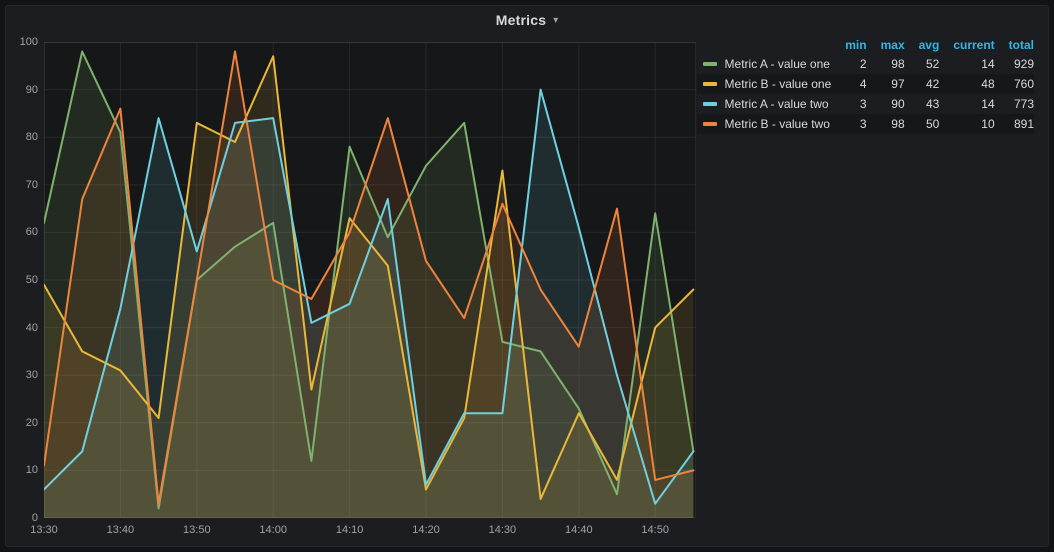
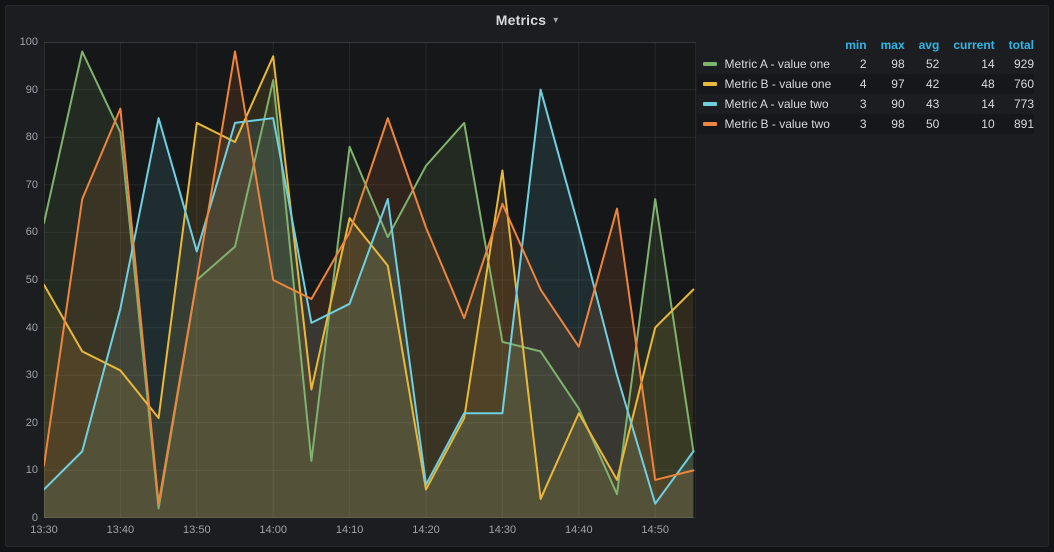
Metric A - value one/14:00: 62 -> 92
Metric B - value two/14:20: 54 -> 61
Metric A - value one/14:50: 64 -> 67
